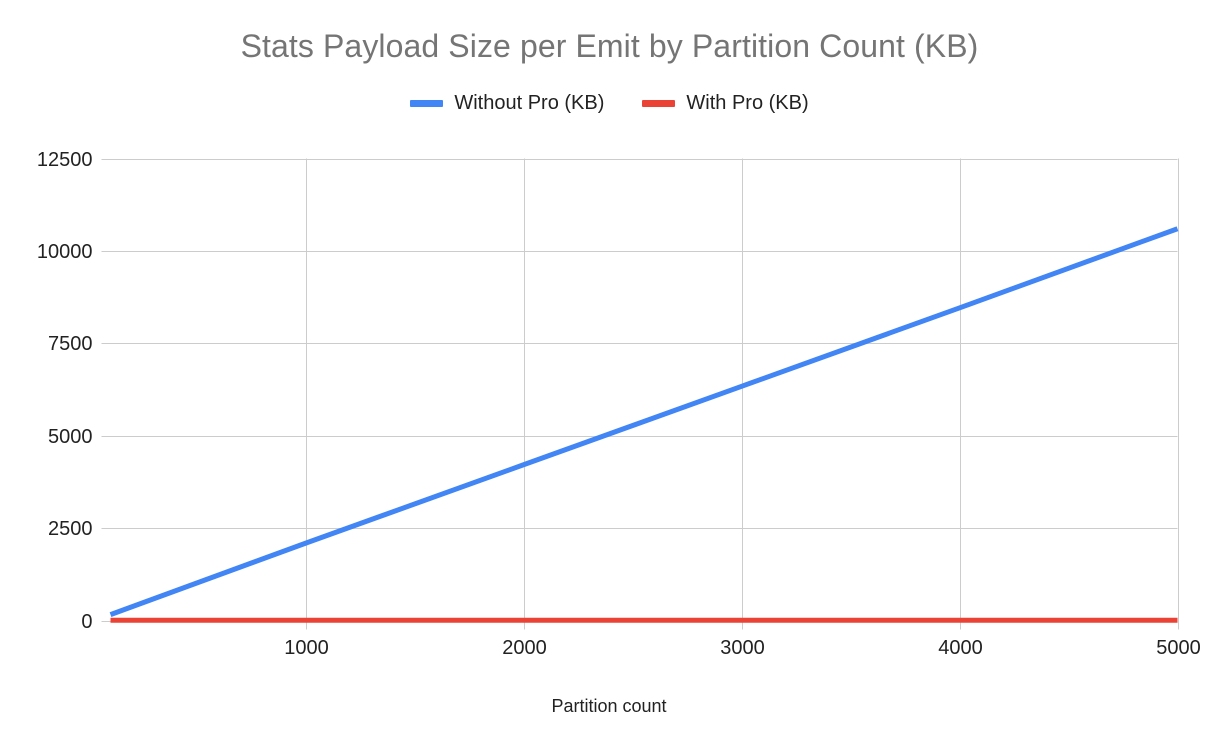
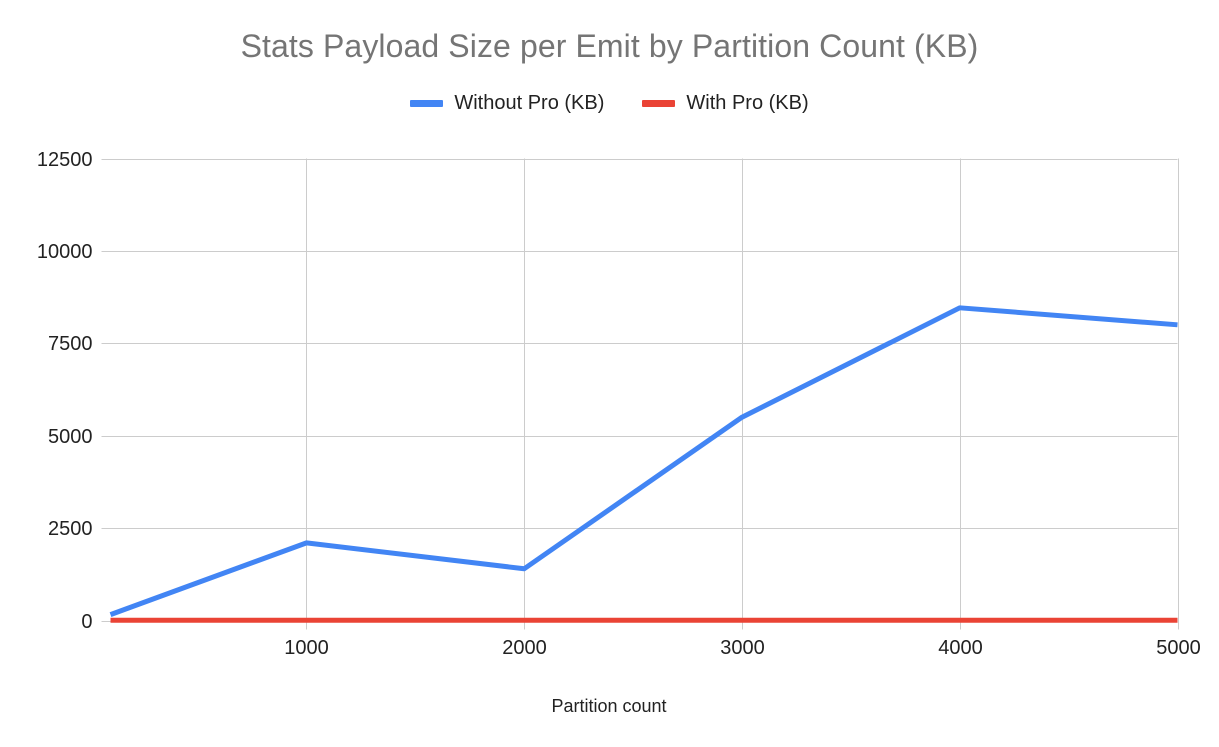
Without Pro (KB)/2000: 4200 -> 1400
Without Pro (KB)/3000: 6300 -> 5500
Without Pro (KB)/5000: 10600 -> 8000
